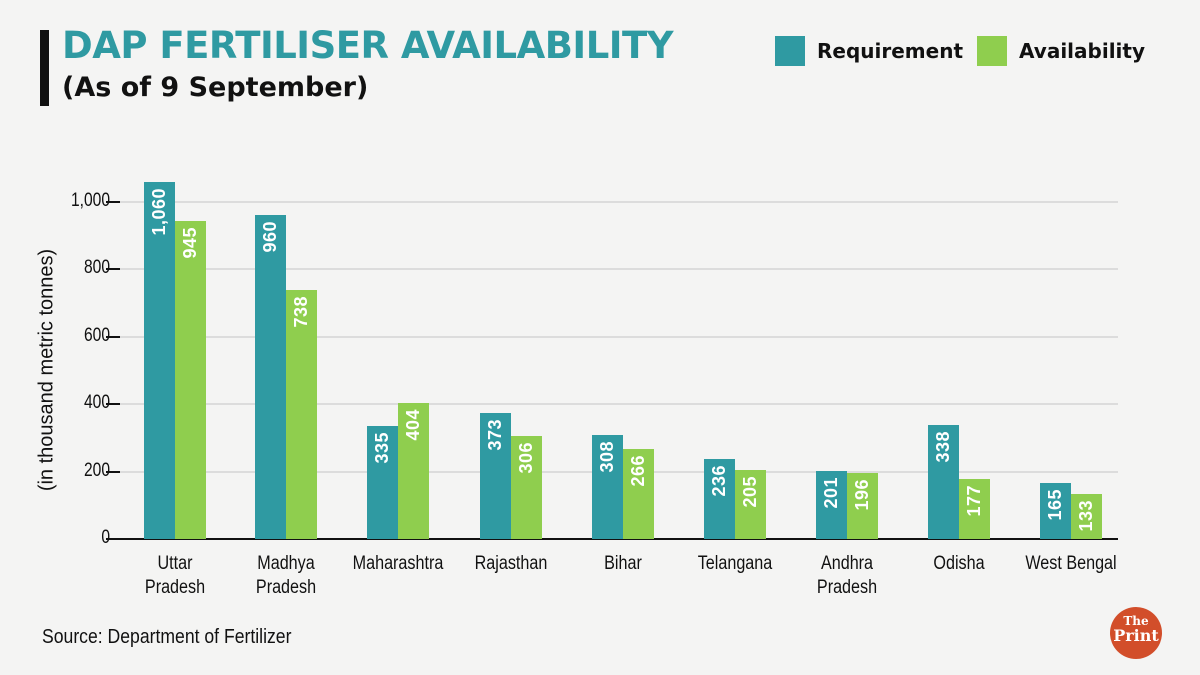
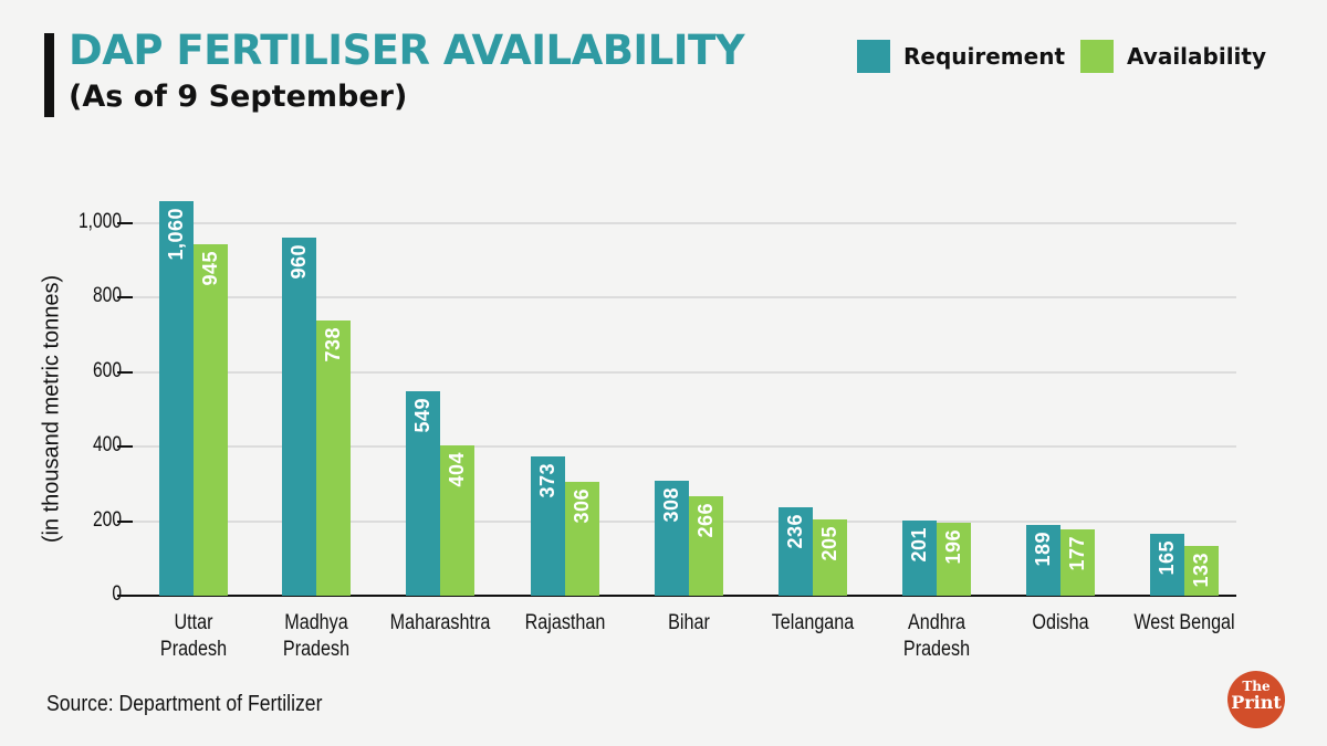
Requirement/Maharashtra: 335 -> 549
Requirement/Odisha: 338 -> 189
